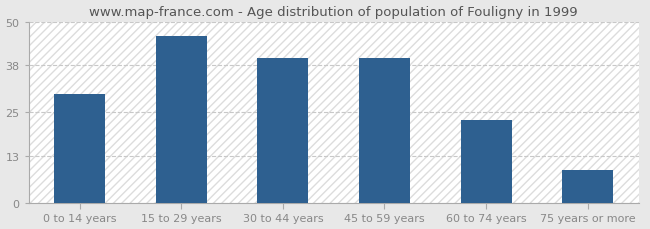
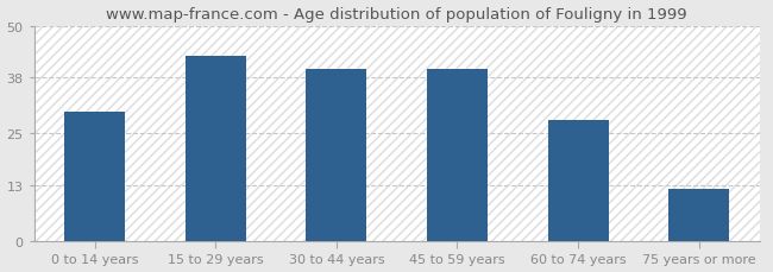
15 to 29 years: 46 -> 43
60 to 74 years: 23 -> 28
75 years or more: 9 -> 12
